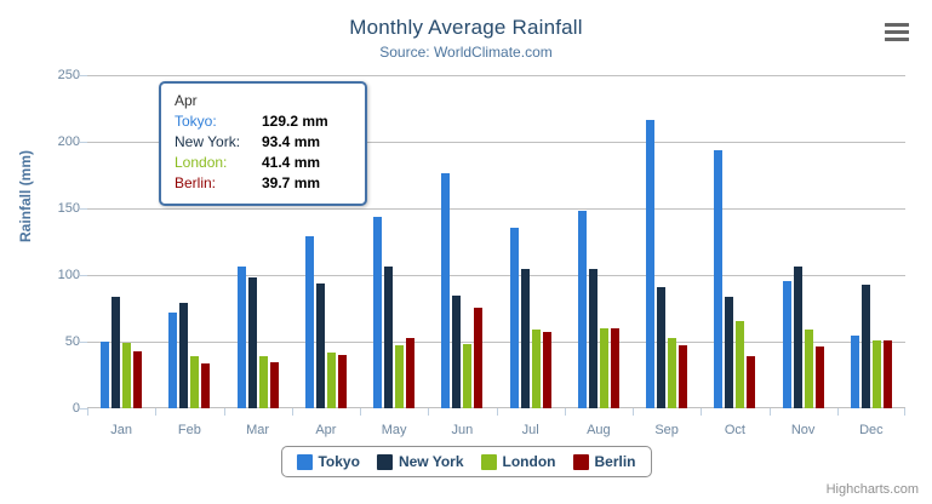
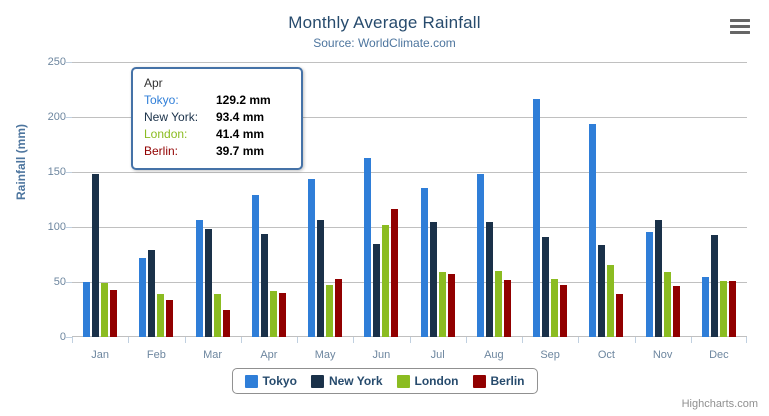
New York/Jan: 84 -> 148
Berlin/Mar: 34 -> 25
Tokyo/Jun: 176 -> 163
London/Jun: 48 -> 102
Berlin/Jun: 76 -> 116
Berlin/Aug: 60 -> 52
